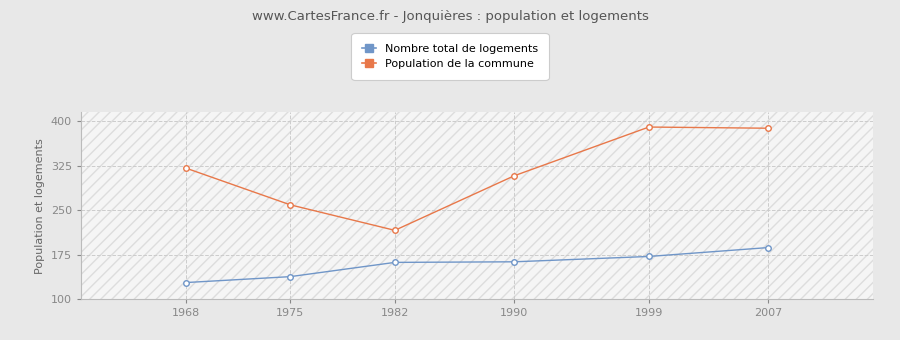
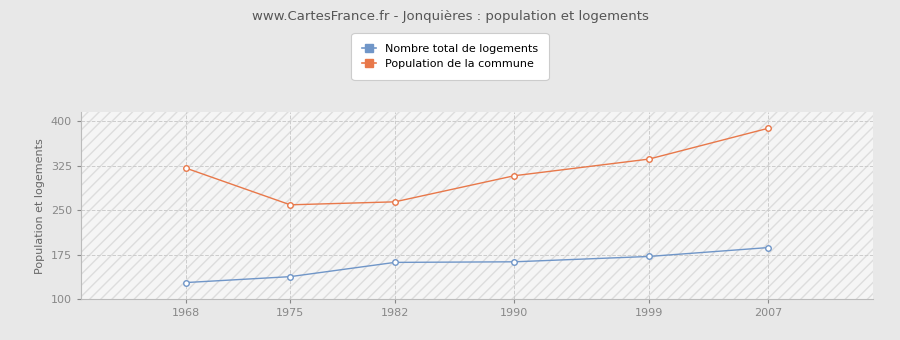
Population de la commune/1982: 216 -> 264
Population de la commune/1999: 390 -> 336
